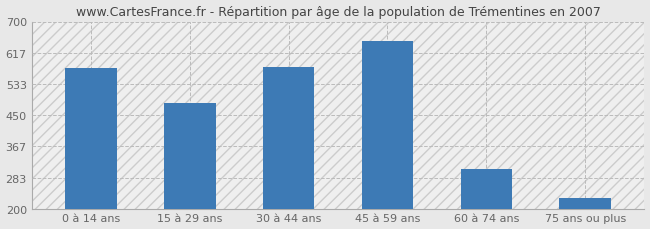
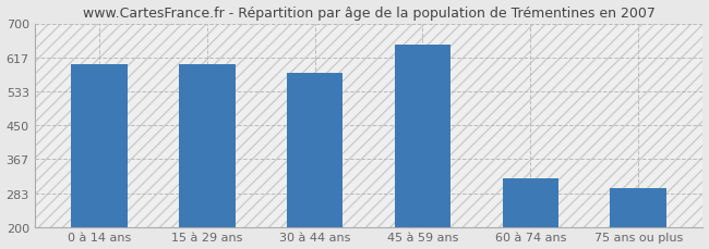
0 à 14 ans: 575 -> 600
15 à 29 ans: 483 -> 600
60 à 74 ans: 305 -> 320
75 ans ou plus: 228 -> 295
